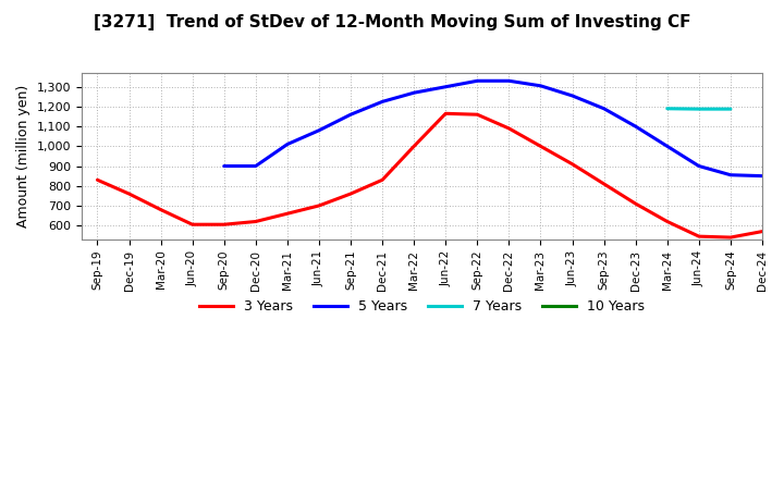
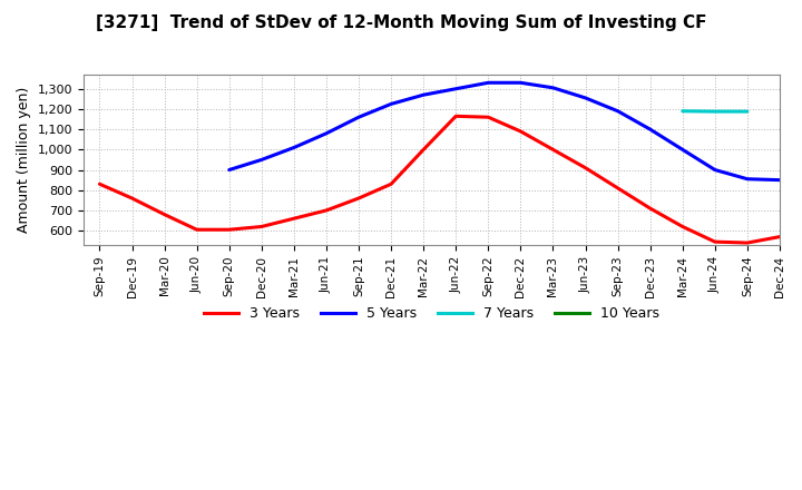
5 Years/Dec-20: 900 -> 950
